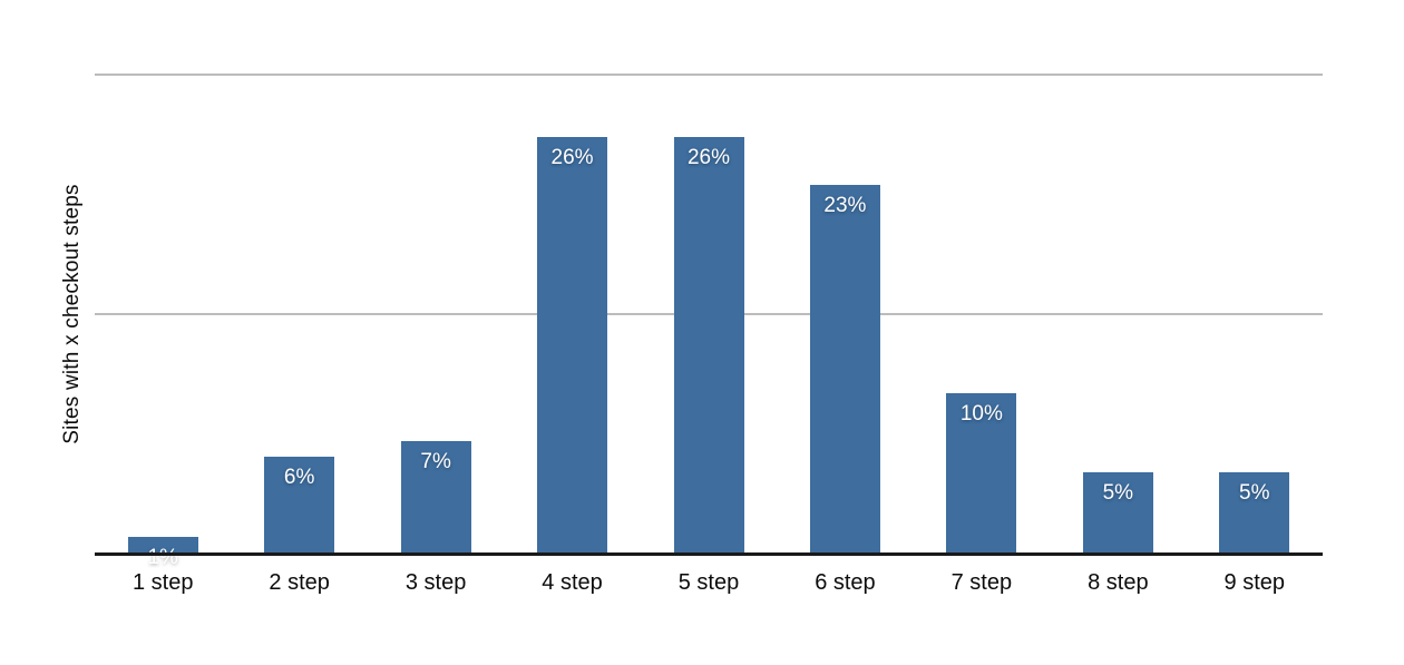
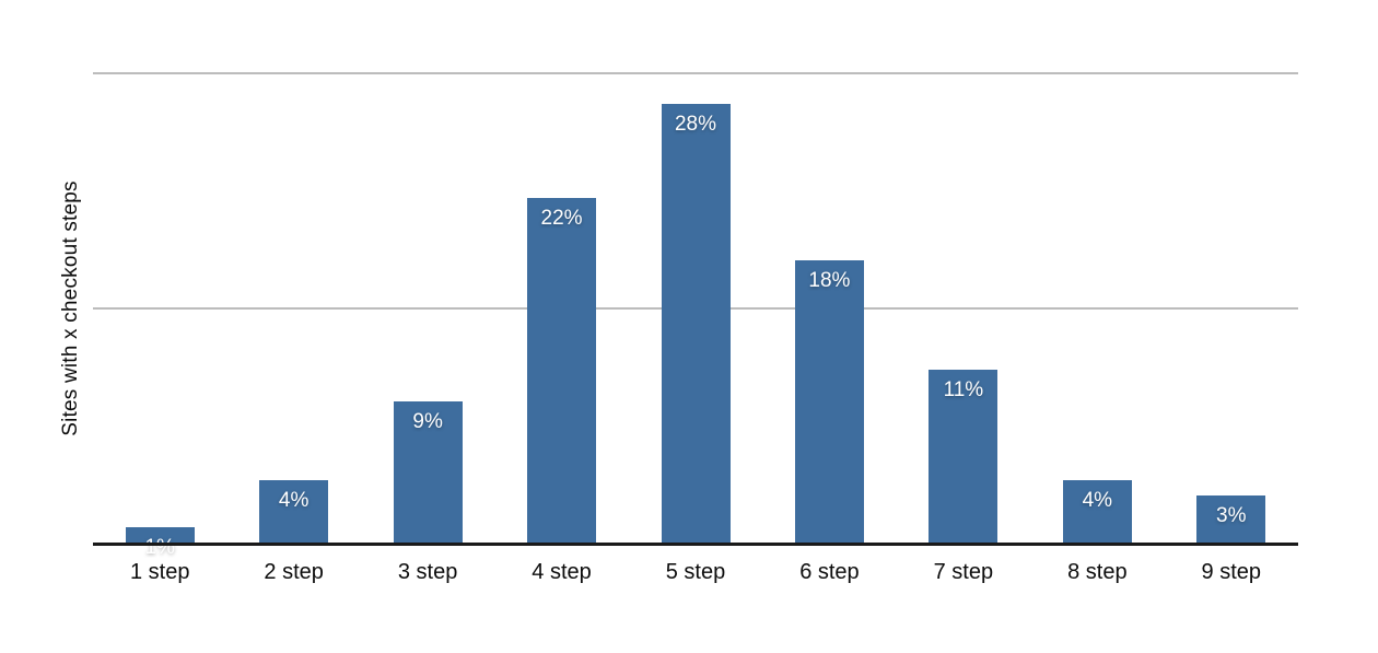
2 step: 6% -> 4%
3 step: 7% -> 9%
4 step: 26% -> 22%
5 step: 26% -> 28%
6 step: 23% -> 18%
7 step: 10% -> 11%
8 step: 5% -> 4%
9 step: 5% -> 3%
